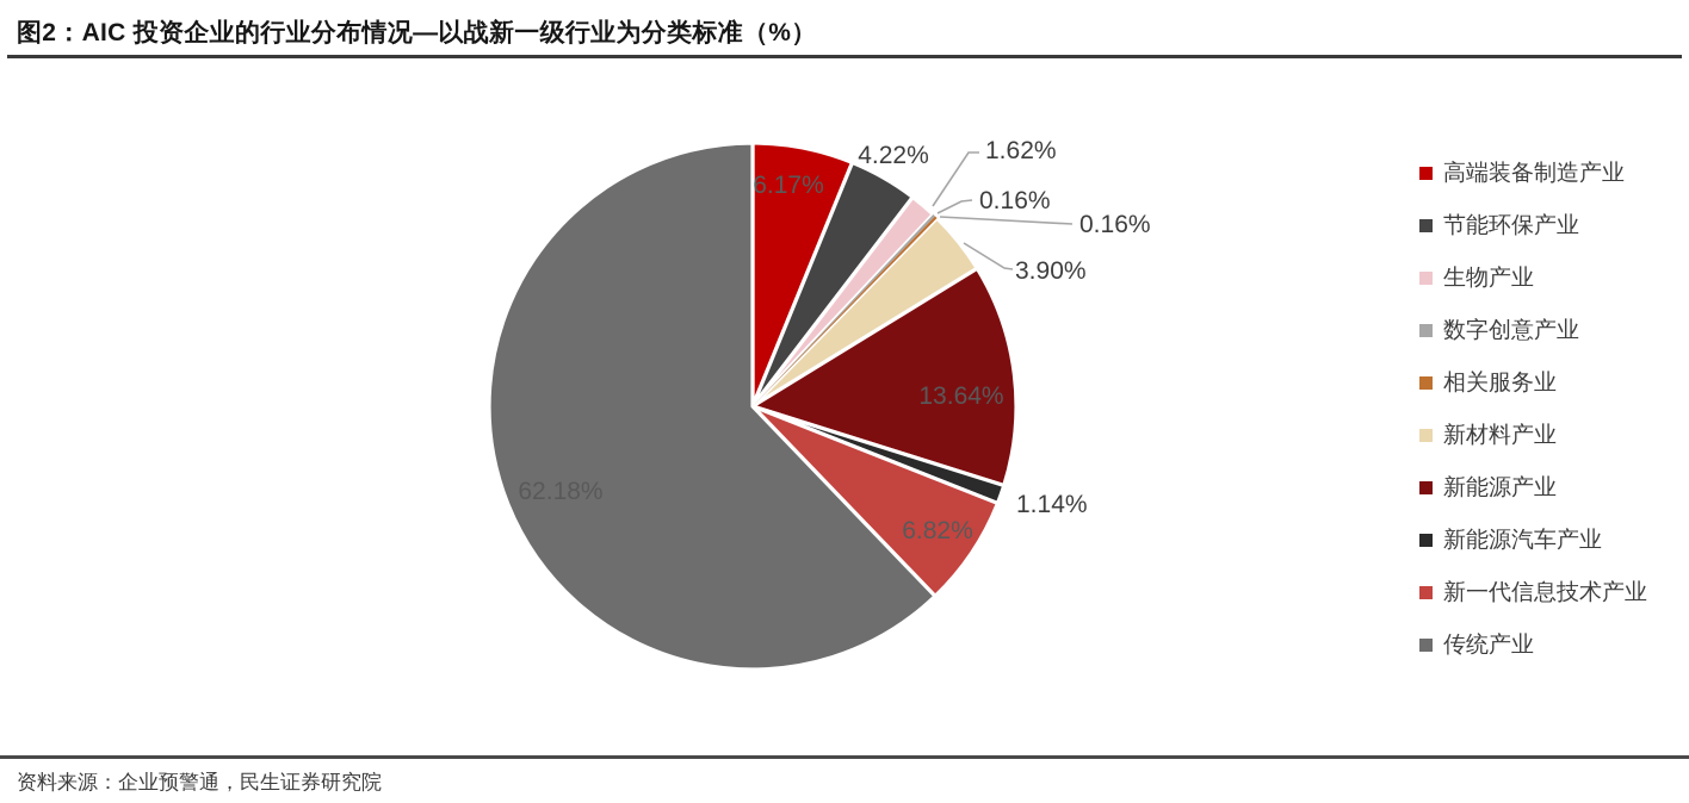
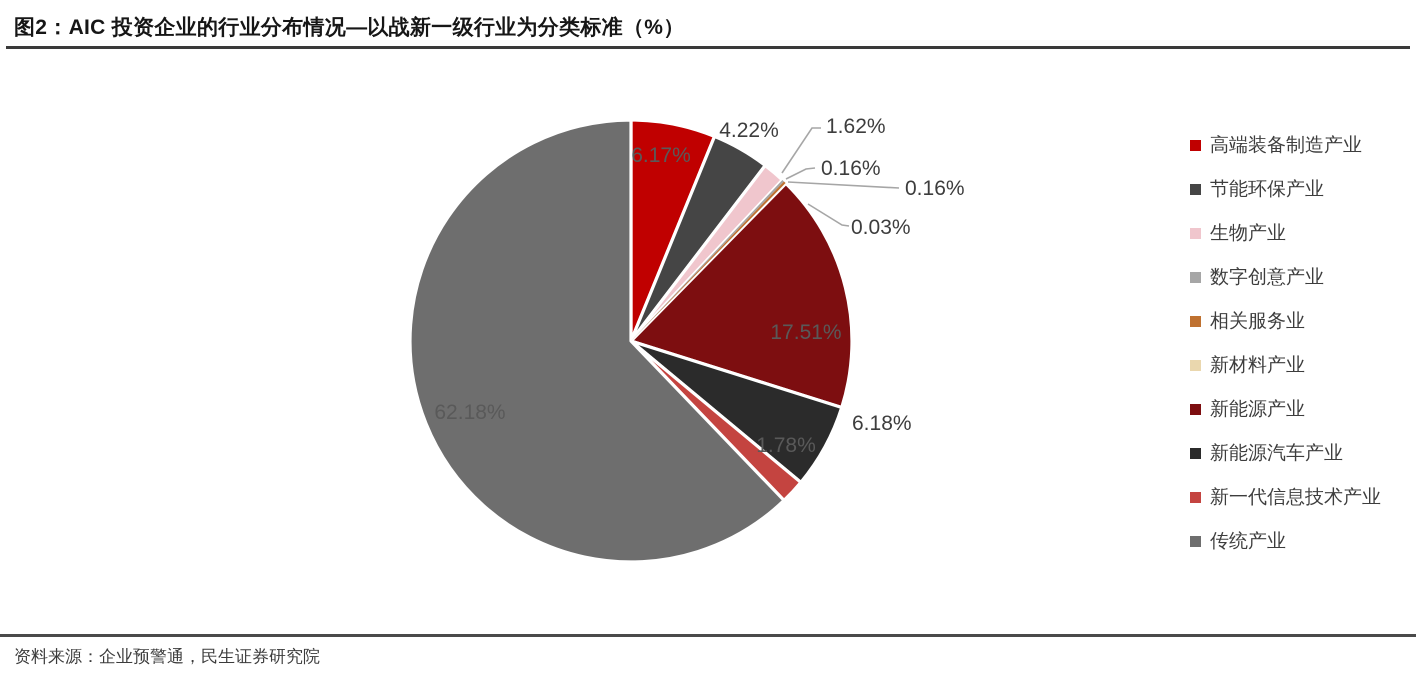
新材料产业: 3.90% -> 0.03%
新能源产业: 13.64% -> 17.51%
新能源汽车产业: 1.14% -> 6.18%
新一代信息技术产业: 6.82% -> 1.78%
